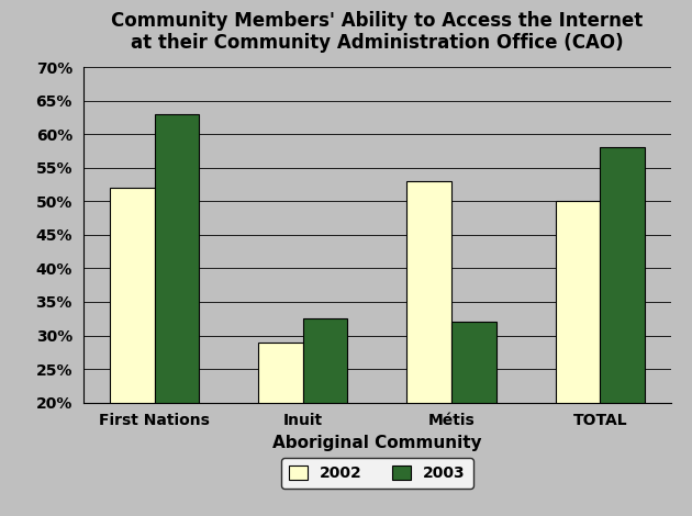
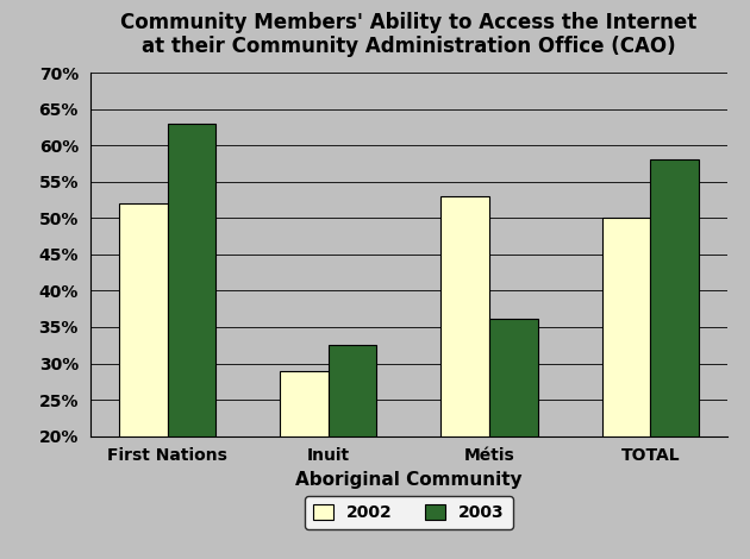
2003/Métis: 32.0% -> 36.2%
